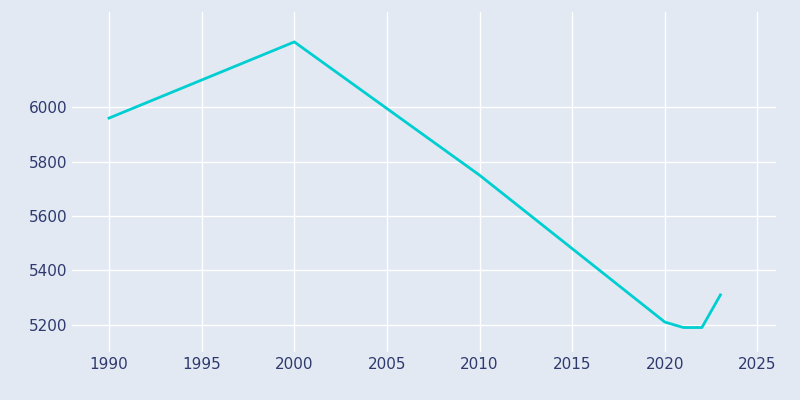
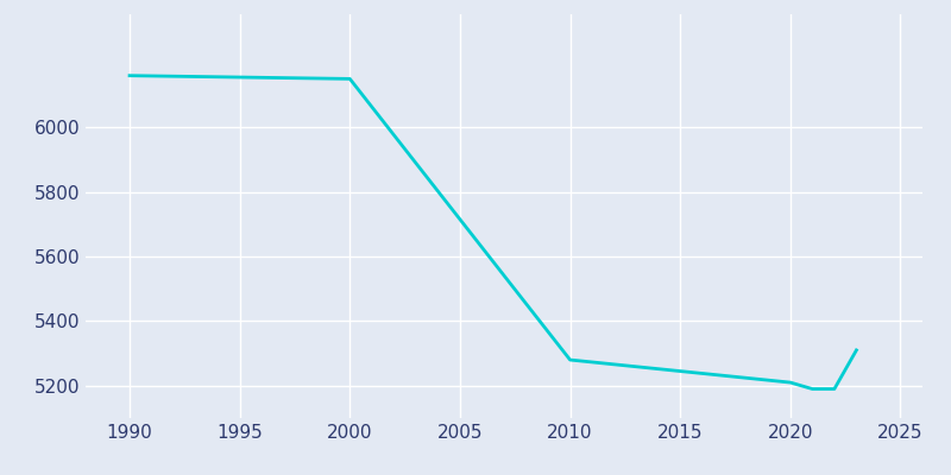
1990: 5960 -> 6160
2000: 6240 -> 6150
2010: 5750 -> 5280
